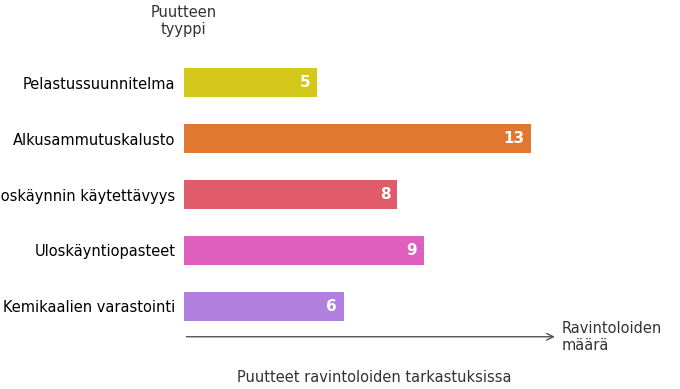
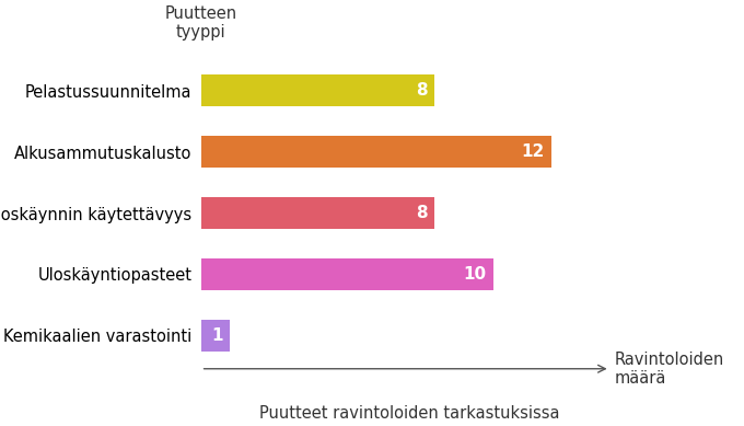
Pelastussuunnitelma: 5 -> 8
Alkusammutuskalusto: 13 -> 12
Uloskäyntiopasteet: 9 -> 10
Kemikaalien varastointi: 6 -> 1
